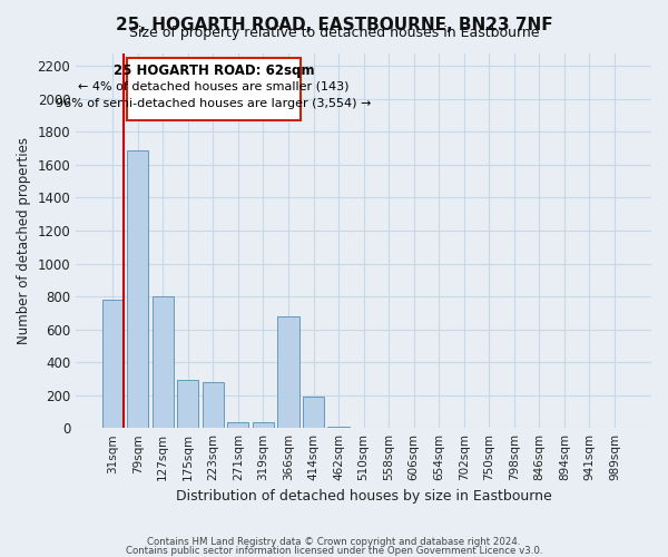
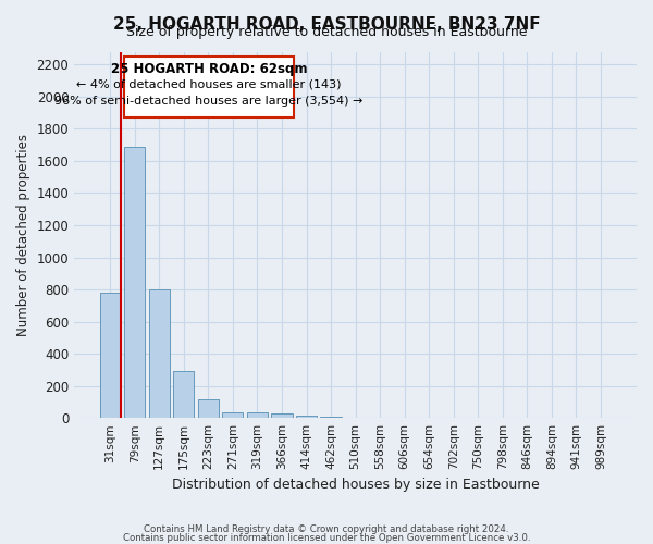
223sqm: 280 -> 120
366sqm: 680 -> 30
414sqm: 190 -> 20
